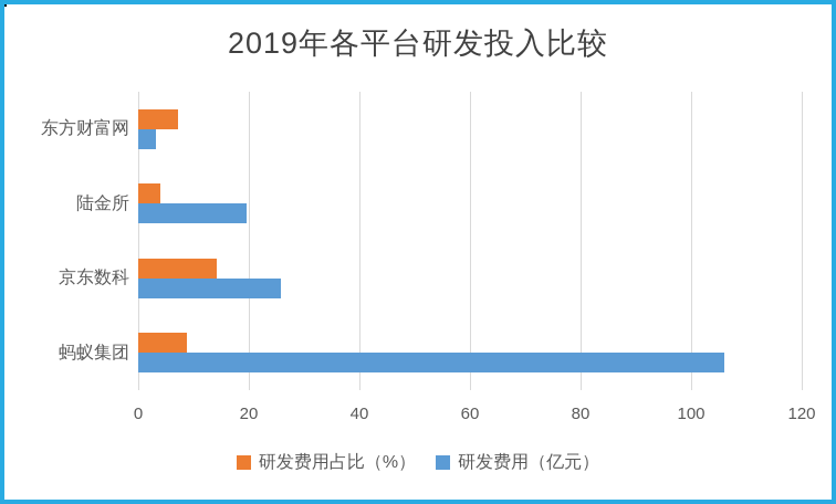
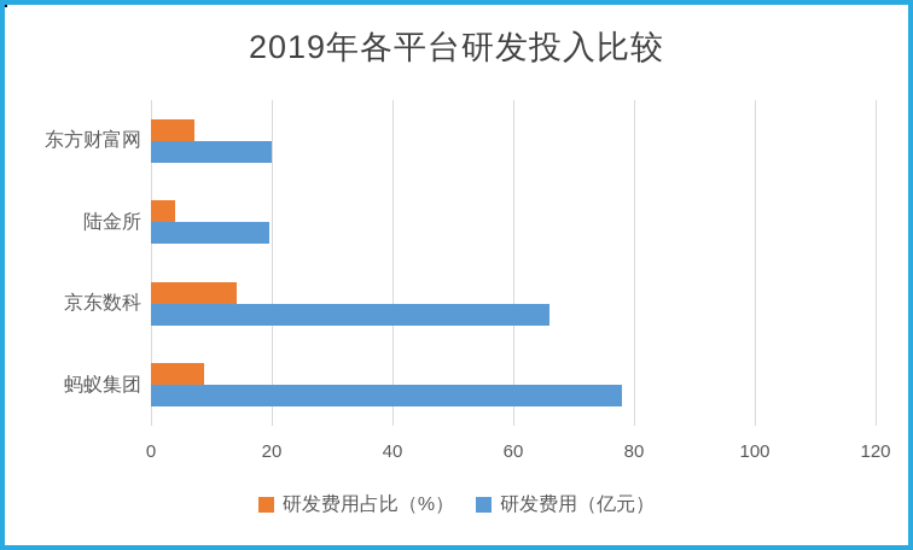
研发费用（亿元）/东方财富网: 3 -> 20
研发费用（亿元）/京东数科: 26 -> 66
研发费用（亿元）/蚂蚁集团: 106 -> 78
